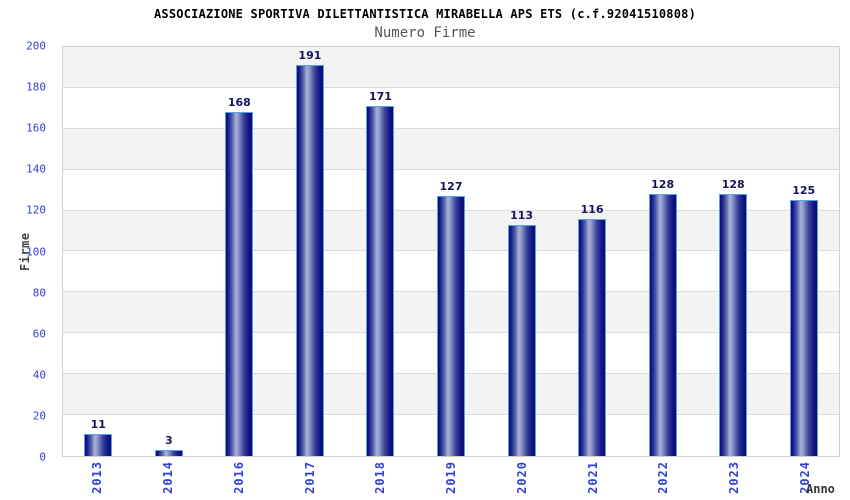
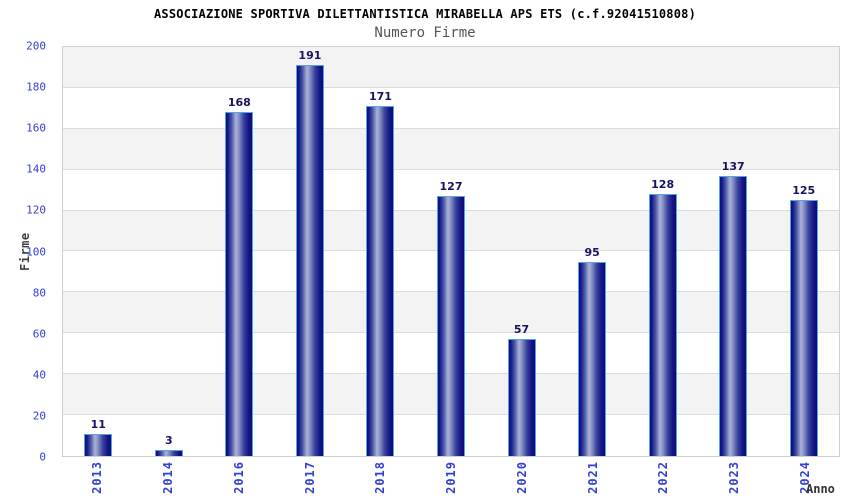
2020: 113 -> 57
2021: 116 -> 95
2023: 128 -> 137
